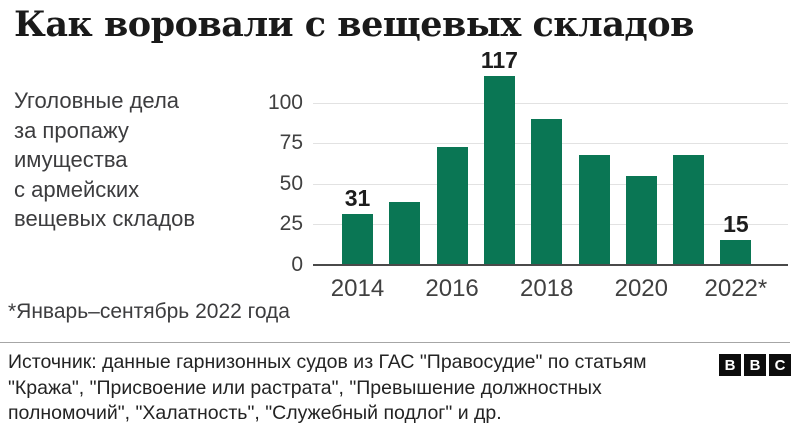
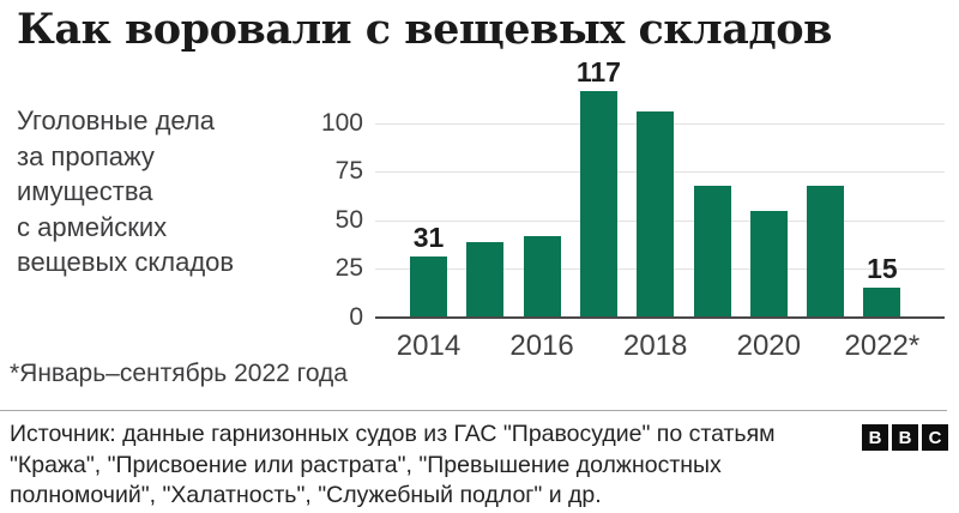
2016: 73 -> 42
2018: 90 -> 106
